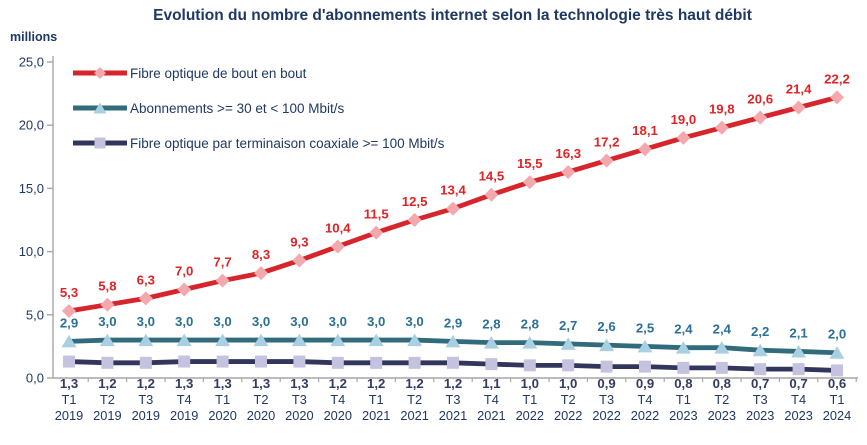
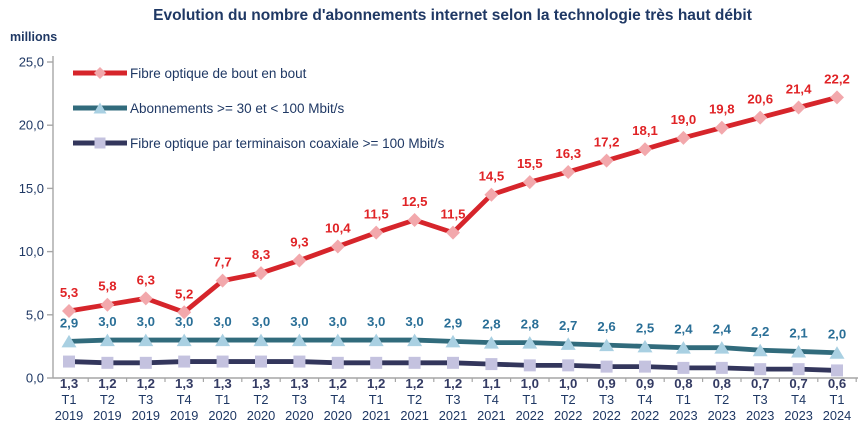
Fibre optique de bout en bout/T4 2019: 7,0 -> 5,2
Fibre optique de bout en bout/T3 2021: 13,4 -> 11,5
